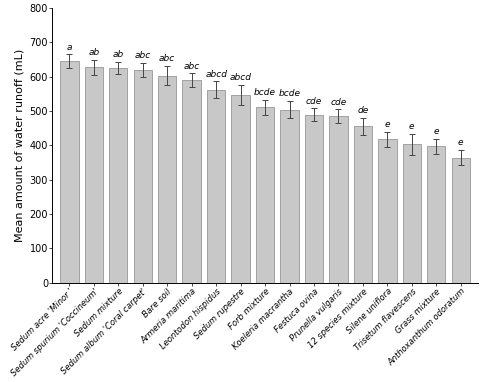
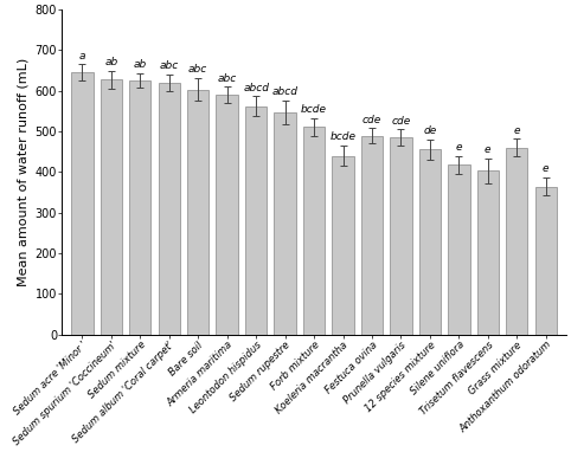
Koeleria macrantha: 504 -> 440
Grass mixture: 398 -> 460
